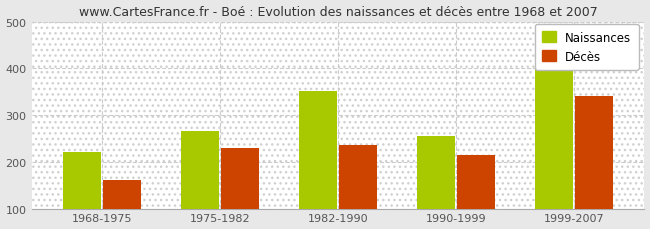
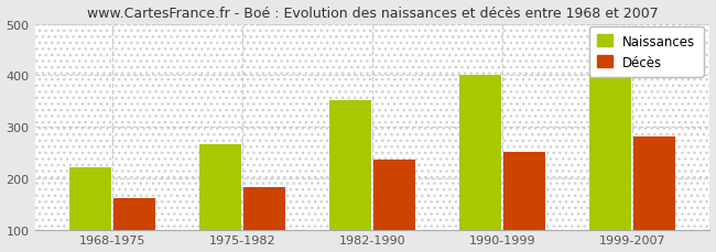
Décès/1975-1982: 230 -> 183
Naissances/1990-1999: 255 -> 400
Décès/1990-1999: 215 -> 250
Décès/1999-2007: 340 -> 280
